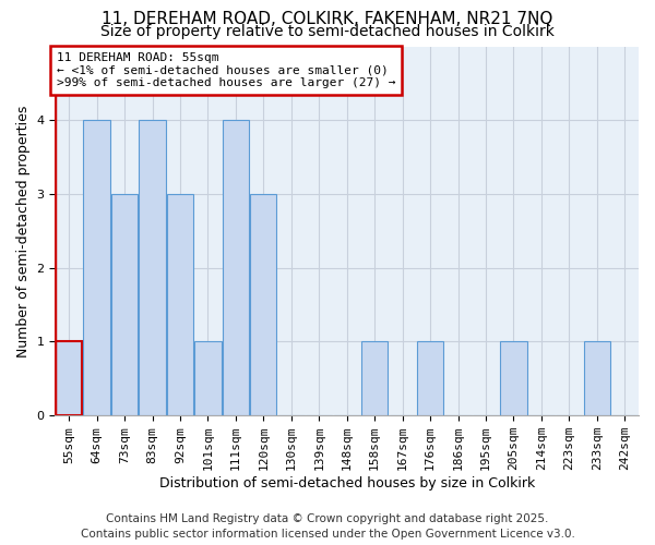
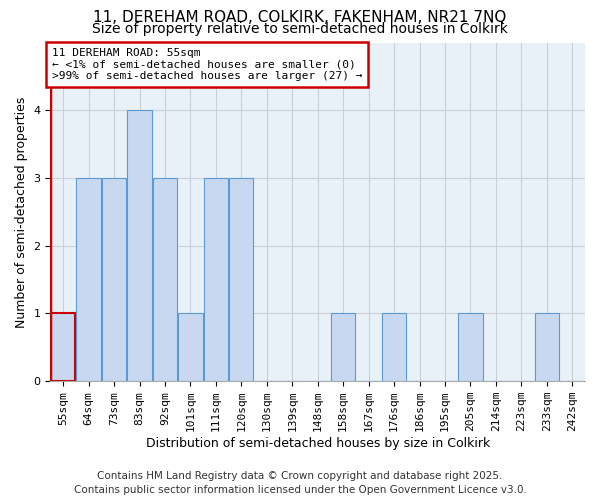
64sqm: 4 -> 3
111sqm: 4 -> 3
